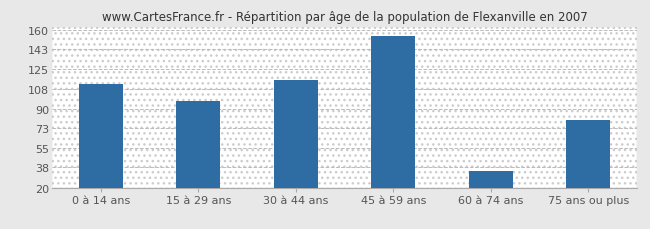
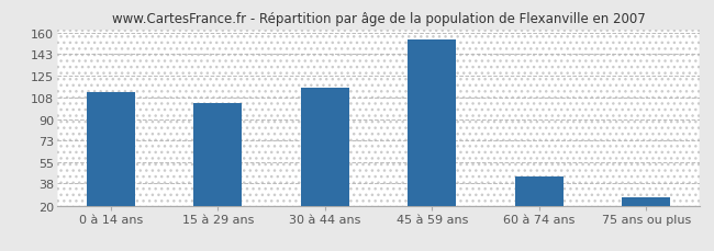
15 à 29 ans: 97 -> 103
60 à 74 ans: 35 -> 44
75 ans ou plus: 80 -> 27
